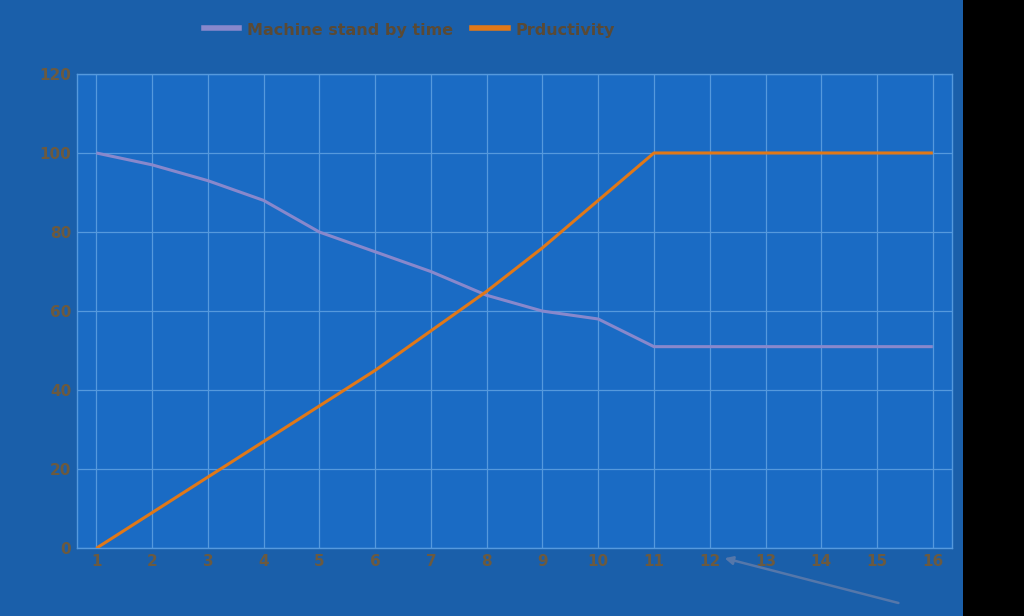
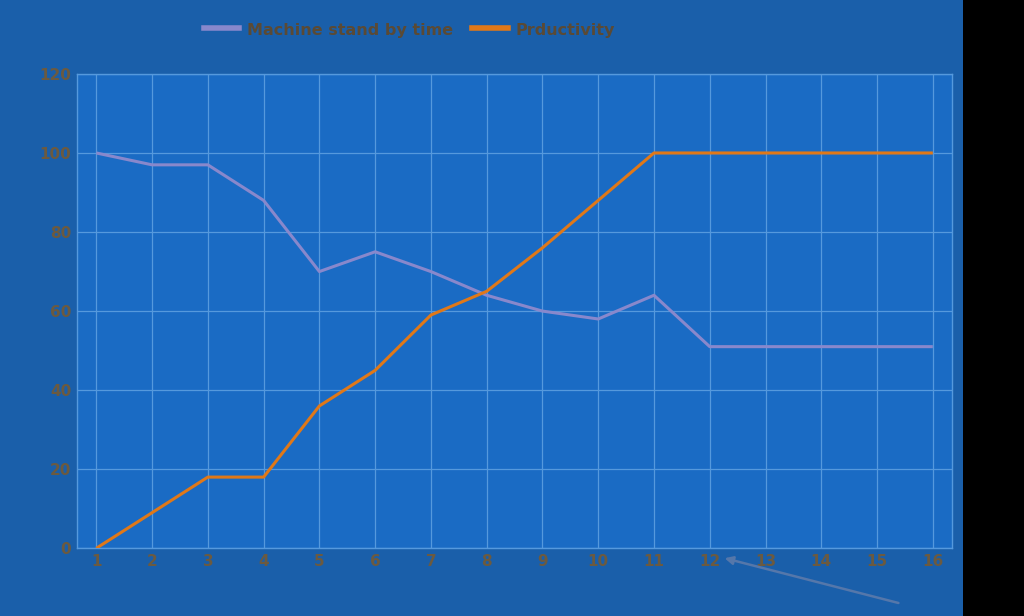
Machine stand by time/3: 93 -> 97
Prductivity/4: 27 -> 18
Machine stand by time/5: 80 -> 70
Prductivity/7: 55 -> 59
Machine stand by time/11: 51 -> 64
